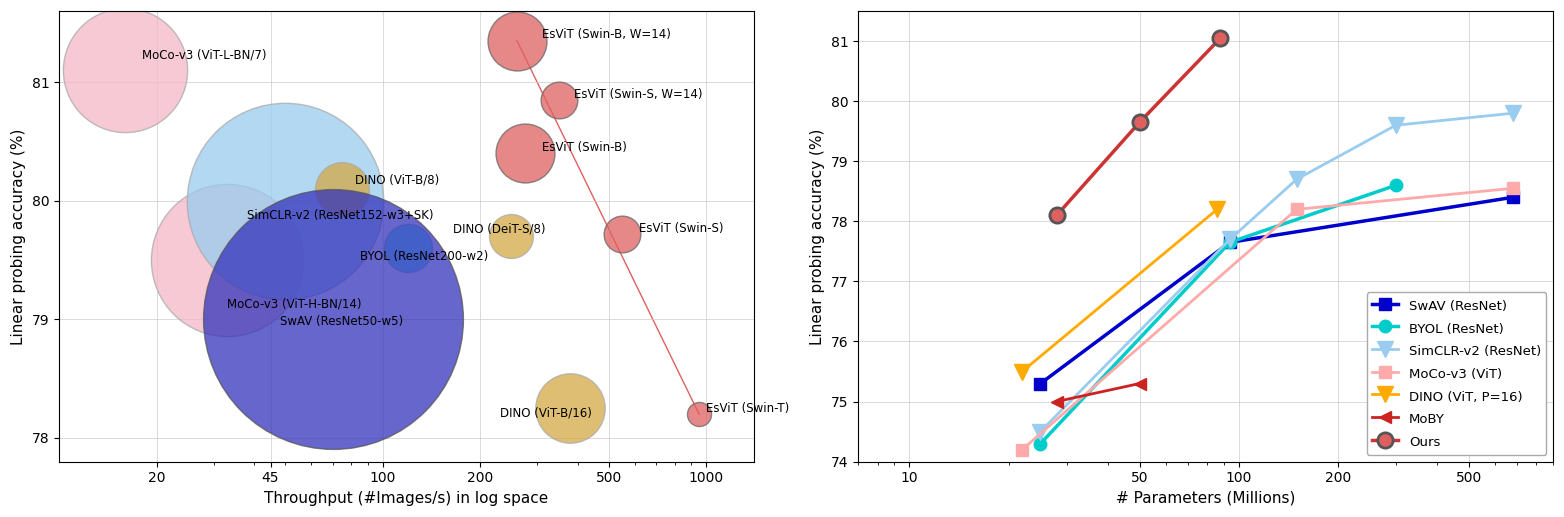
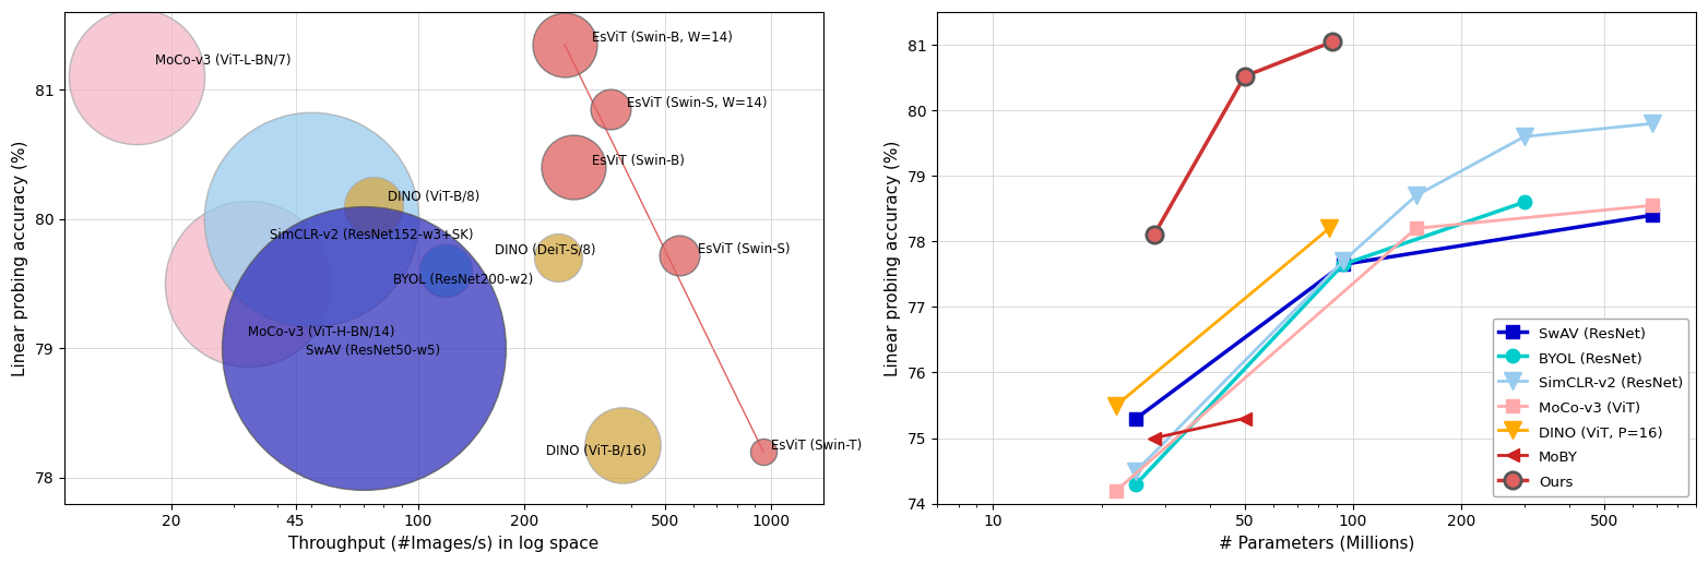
Ours/50: 79.65 -> 80.52
